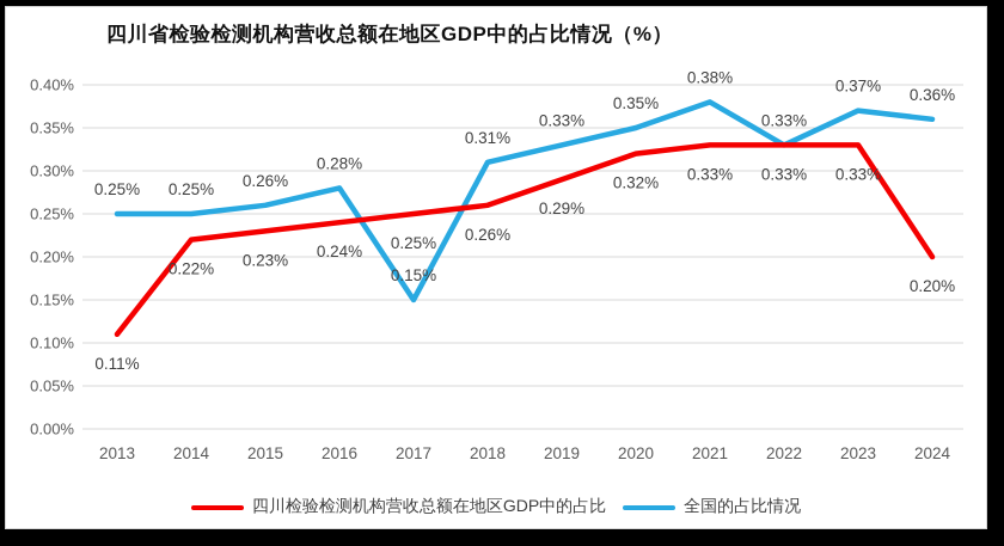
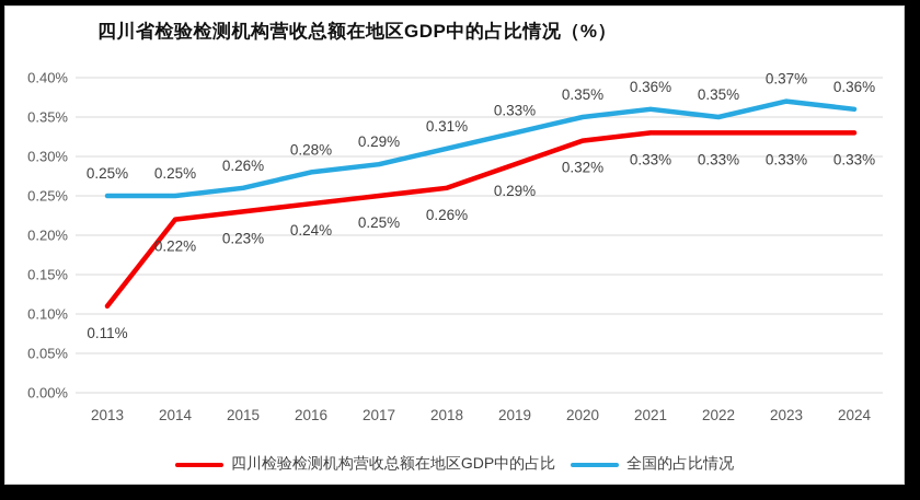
全国的占比情况/2017: 0.15% -> 0.29%
全国的占比情况/2021: 0.38% -> 0.36%
全国的占比情况/2022: 0.33% -> 0.35%
四川检验检测机构营收总额在地区GDP中的占比/2024: 0.20% -> 0.33%
